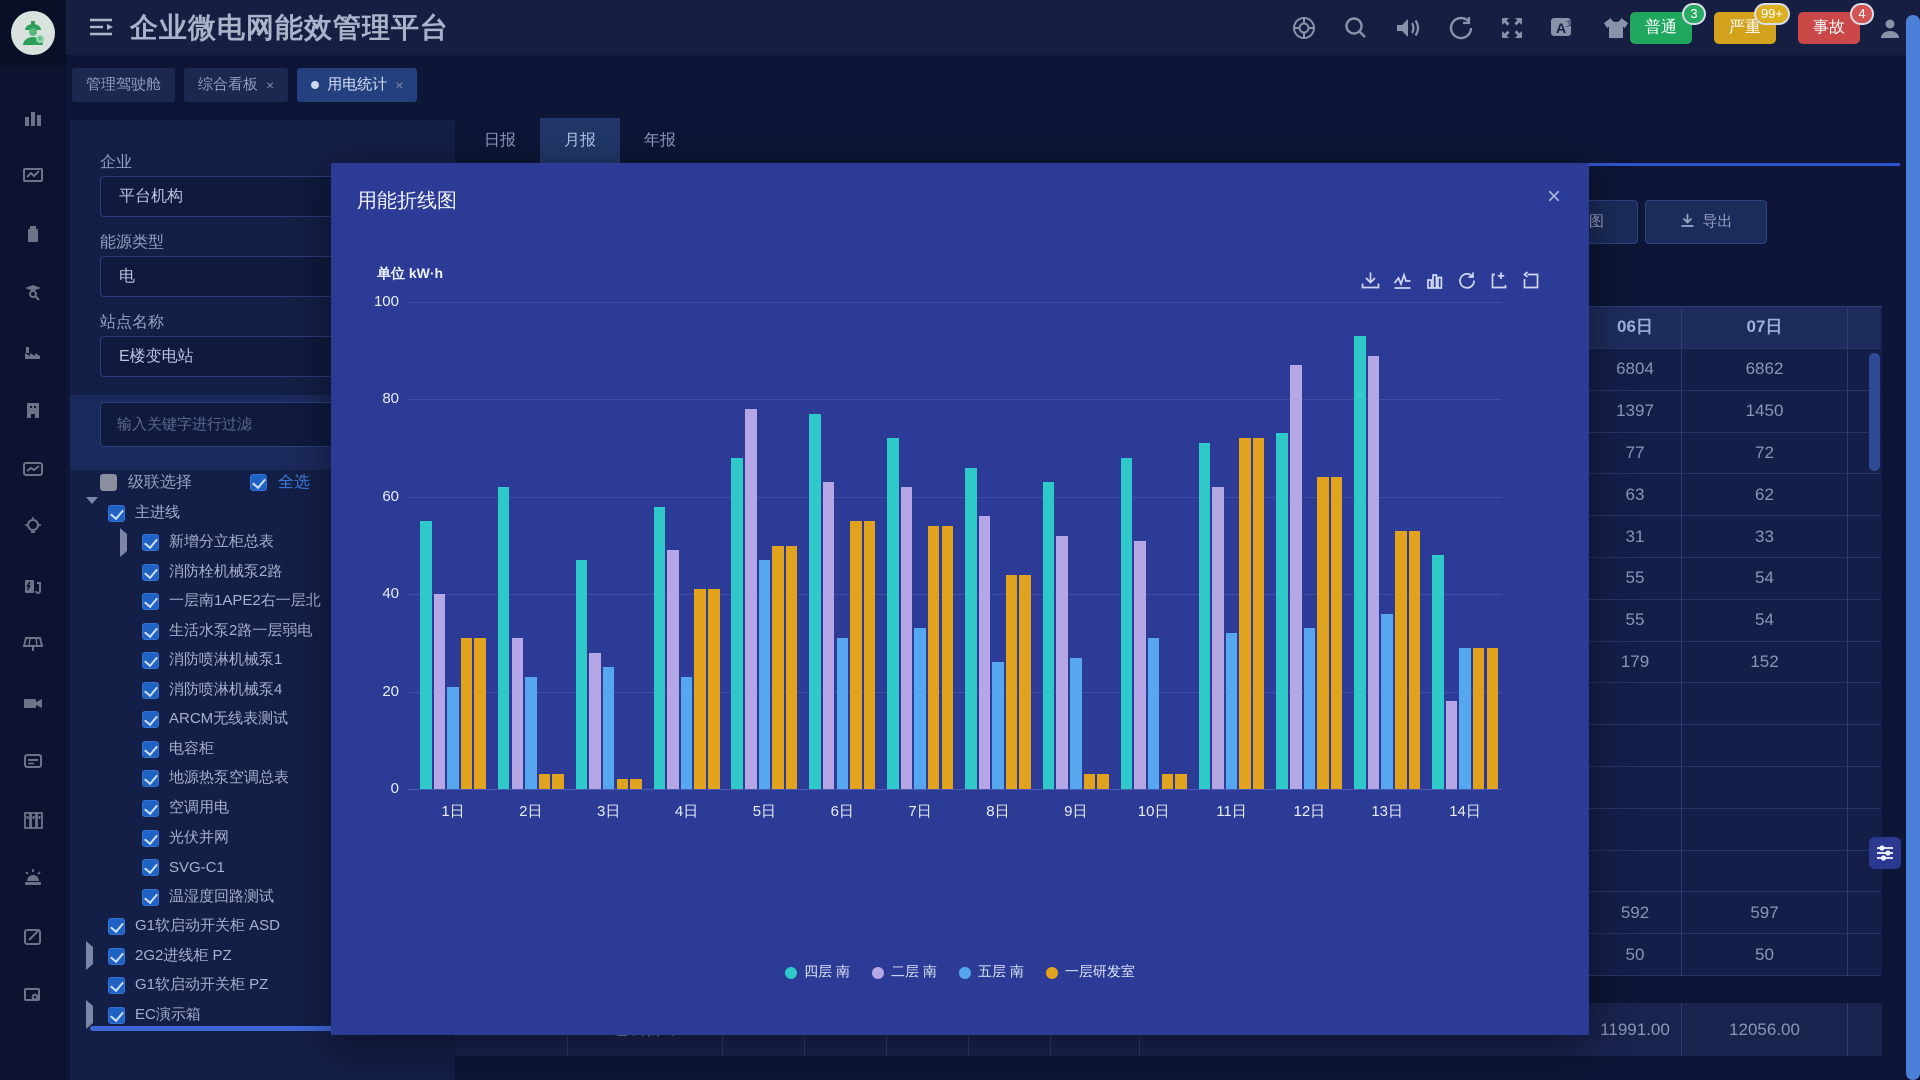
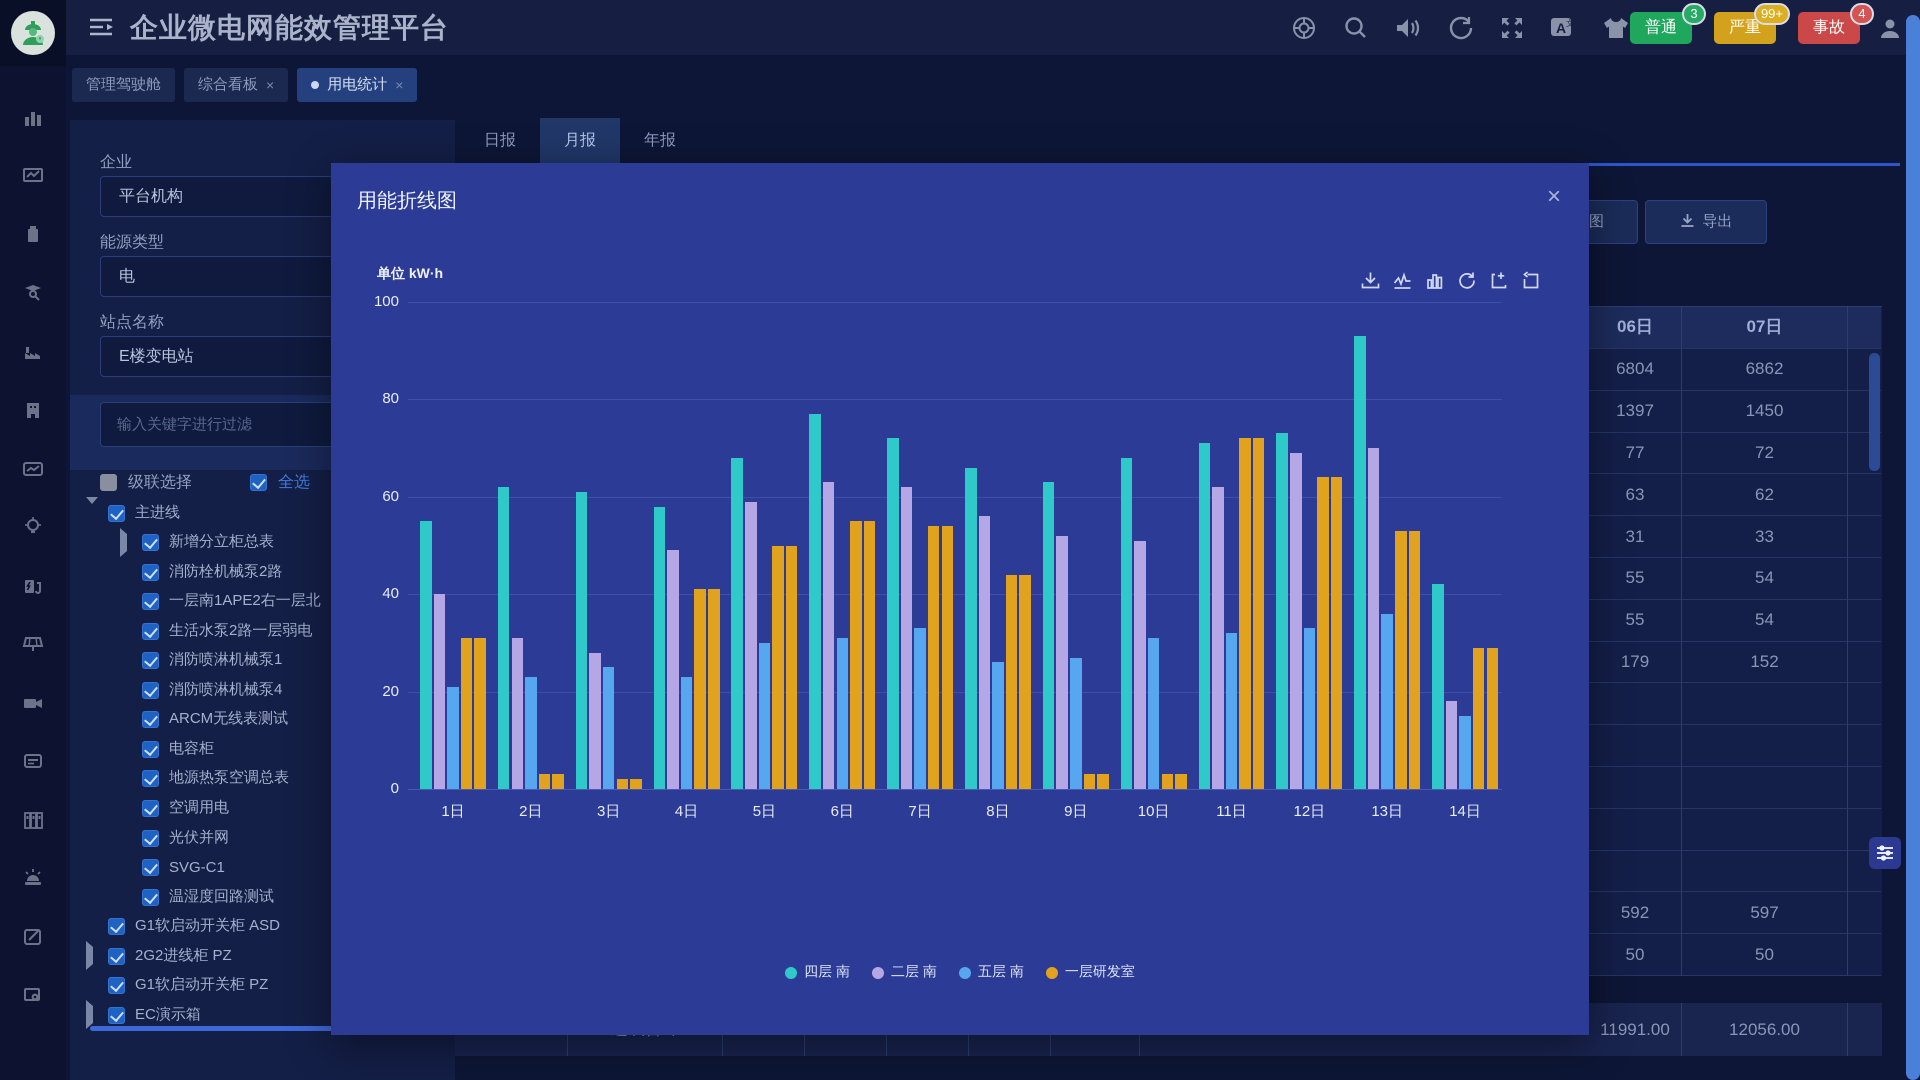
四层 南/3日: 47 -> 61
二层 南/5日: 78 -> 59
五层 南/5日: 47 -> 30
二层 南/12日: 87 -> 69
二层 南/13日: 89 -> 70
四层 南/14日: 48 -> 42
五层 南/14日: 29 -> 15
